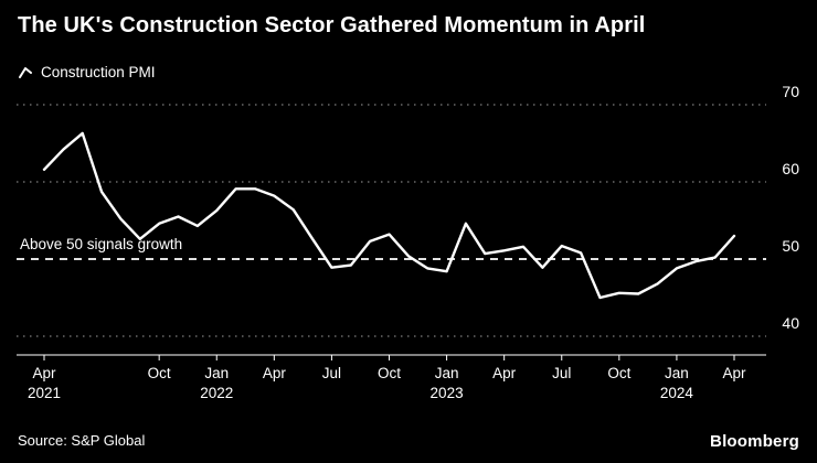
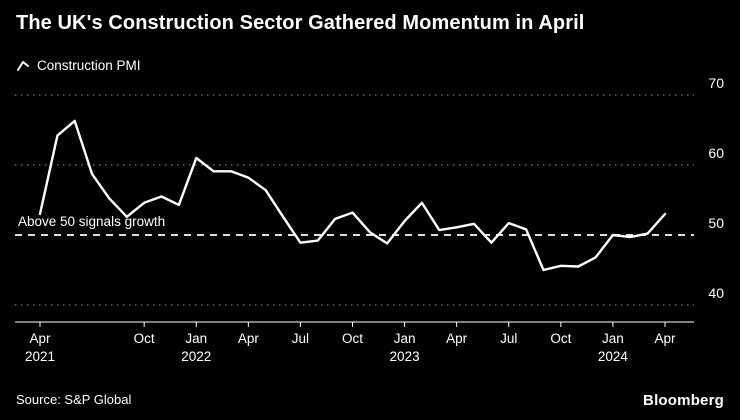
Apr 2021: 62 -> 53
Jan 2022: 56 -> 61
Jan 2023: 48 -> 52
Jan 2024: 49 -> 50
